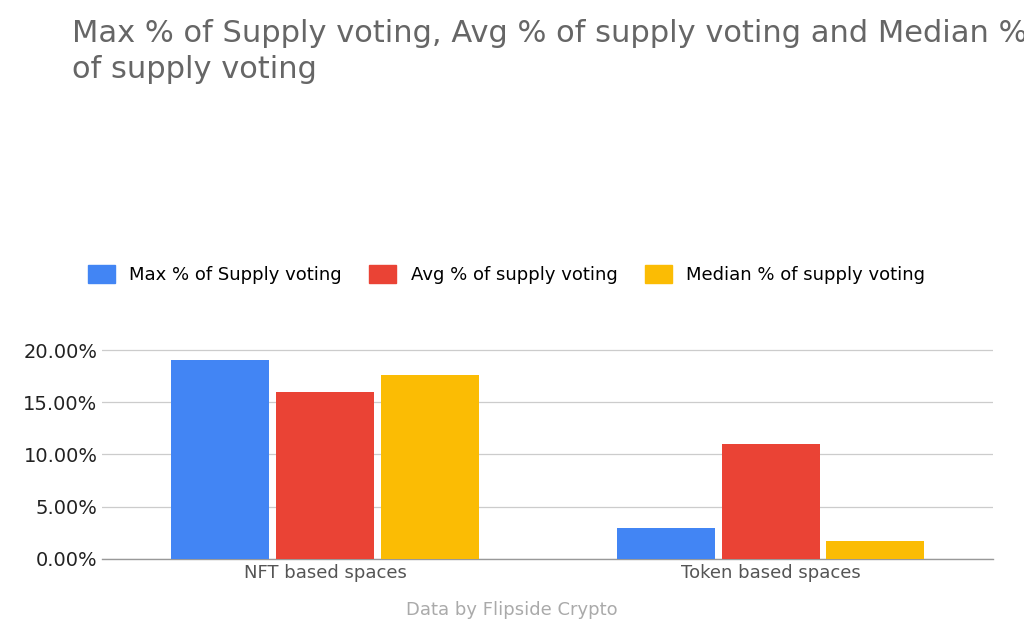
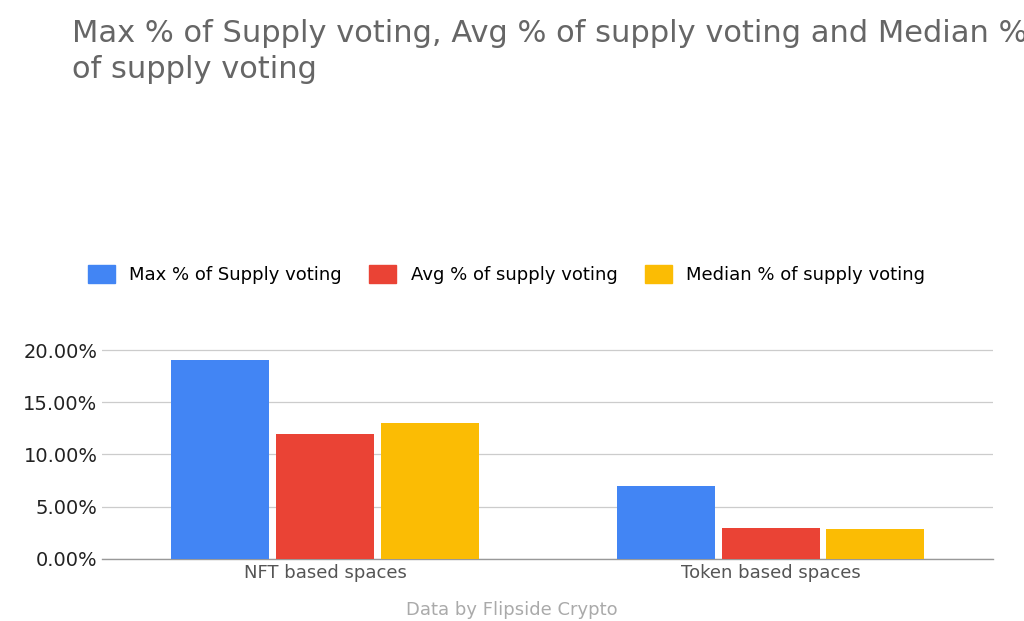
Avg % of supply voting/NFT based spaces: 16% -> 12%
Median % of supply voting/NFT based spaces: 17.6% -> 13.0%
Max % of Supply voting/Token based spaces: 3% -> 7%
Avg % of supply voting/Token based spaces: 11% -> 3%
Median % of supply voting/Token based spaces: 1.7% -> 2.9%
